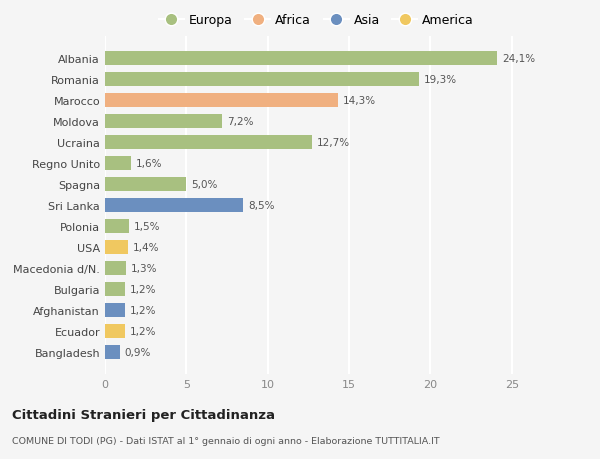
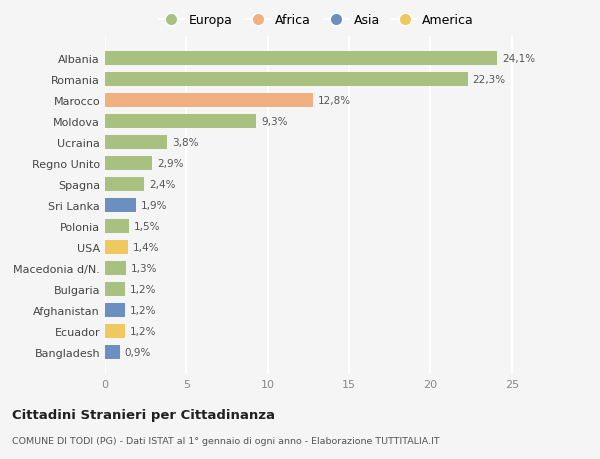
Romania: 19,3% -> 22,3%
Marocco: 14,3% -> 12,8%
Moldova: 7,2% -> 9,3%
Ucraina: 12,7% -> 3,8%
Regno Unito: 1,6% -> 2,9%
Spagna: 5,0% -> 2,4%
Sri Lanka: 8,5% -> 1,9%
